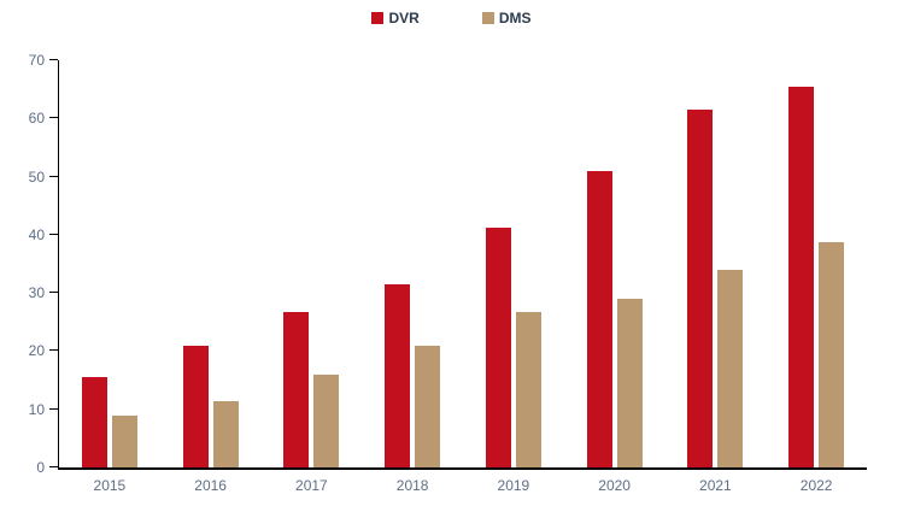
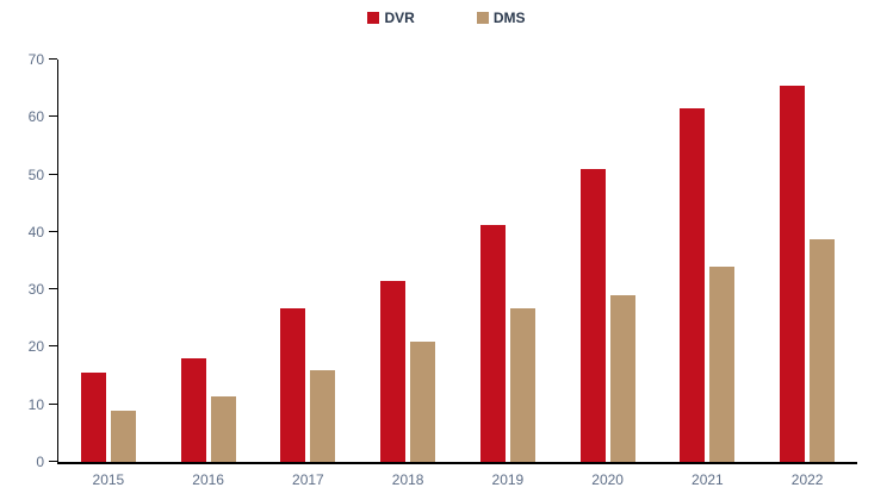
DVR/2016: 21 -> 18
